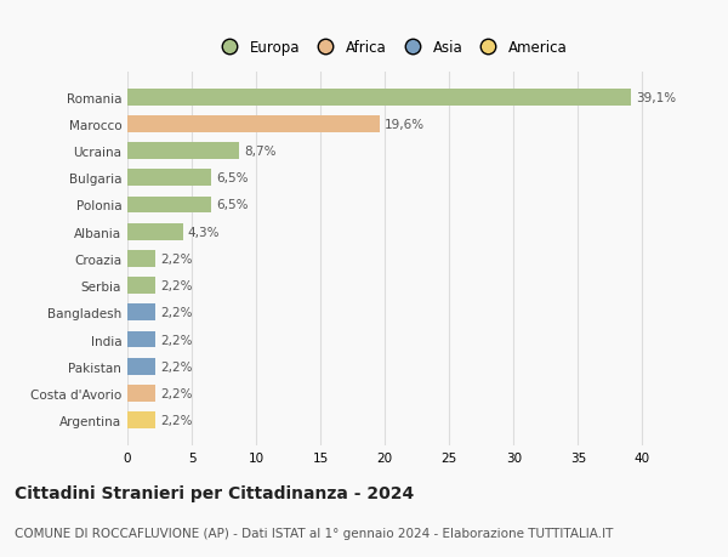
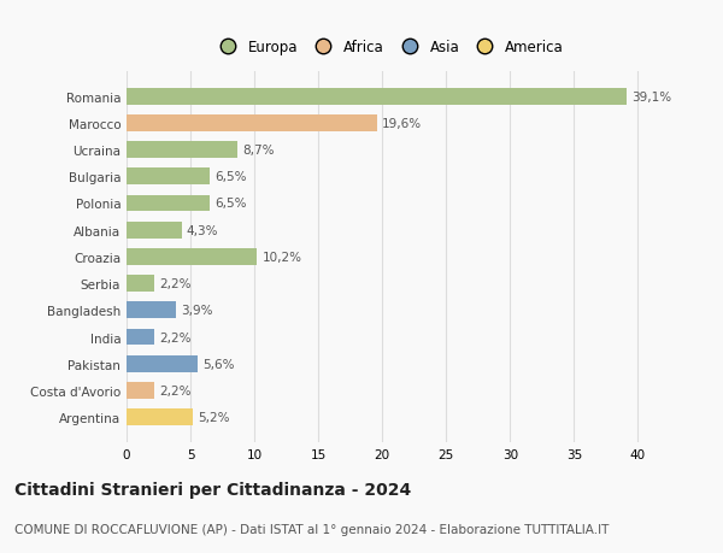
Croazia: 2,2% -> 10,2%
Bangladesh: 2,2% -> 3,9%
Pakistan: 2,2% -> 5,6%
Argentina: 2,2% -> 5,2%
